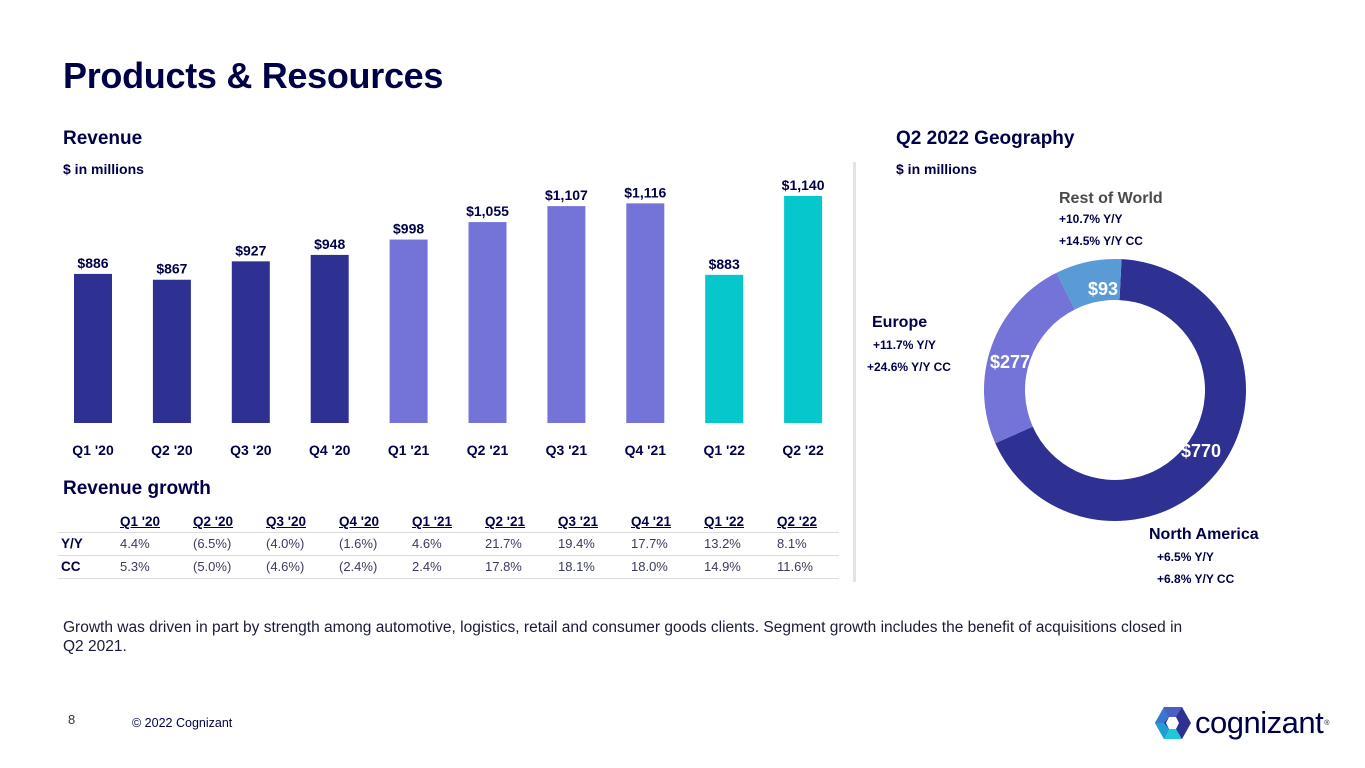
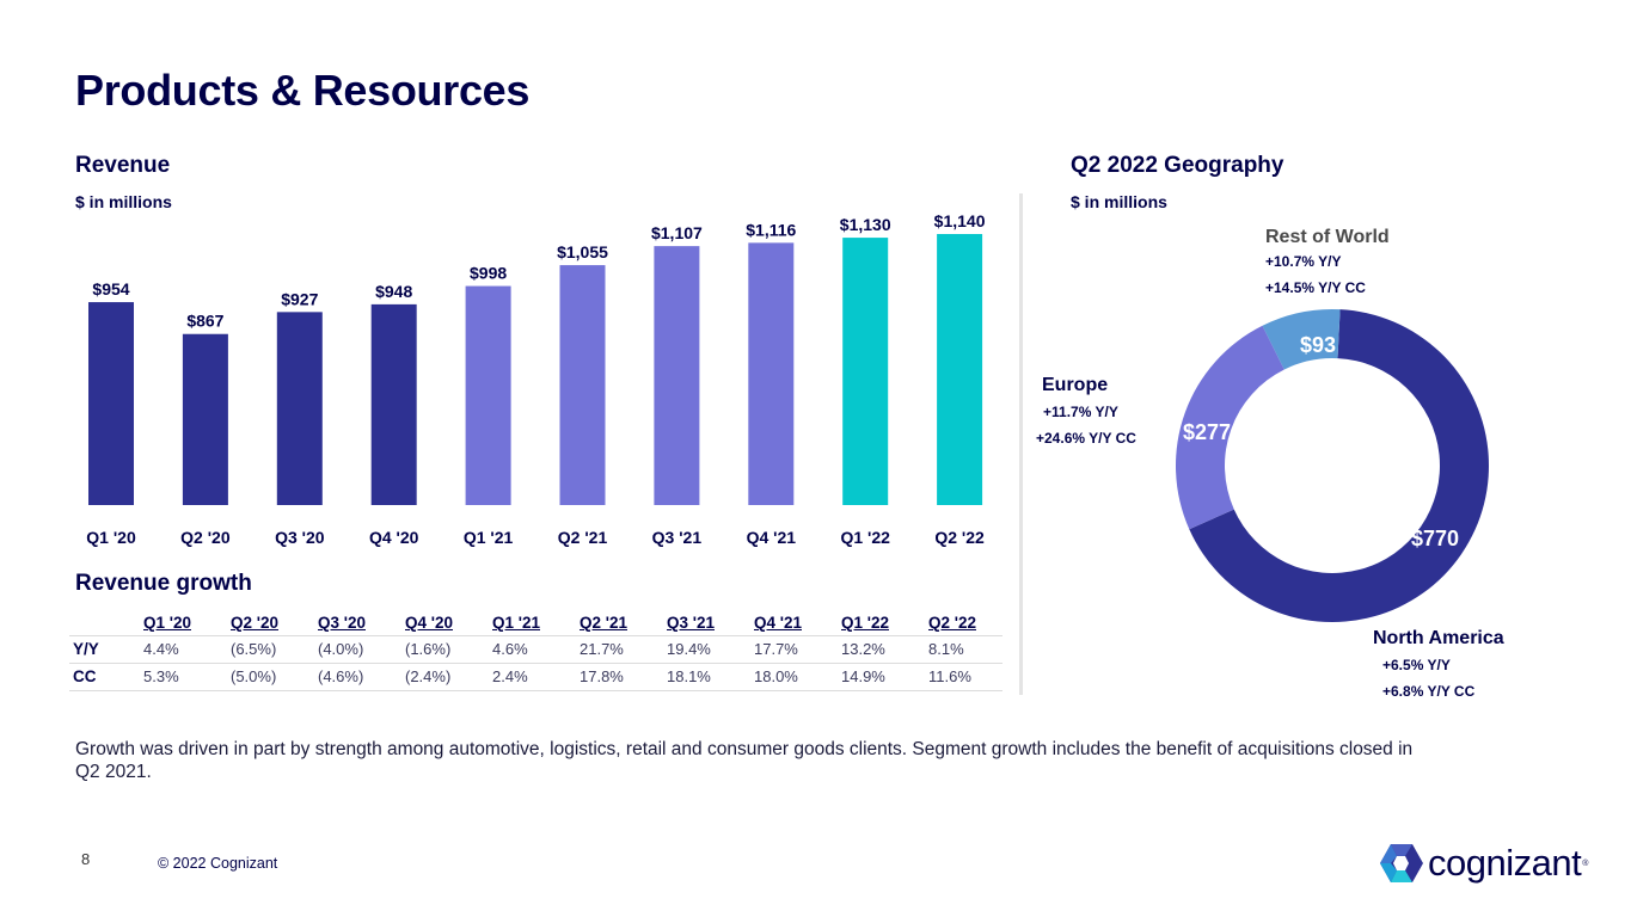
Revenue/Q1 '20: $886 -> $954
Revenue/Q1 '22: $883 -> $1,130
